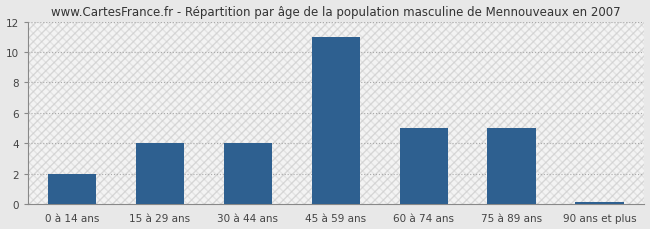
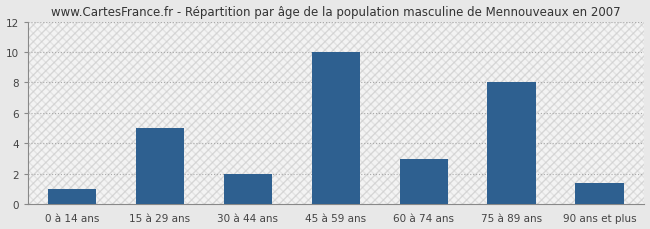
0 à 14 ans: 2.0 -> 1.0
15 à 29 ans: 4.0 -> 5.0
30 à 44 ans: 4.0 -> 2.0
45 à 59 ans: 11.0 -> 10.0
60 à 74 ans: 5.0 -> 3.0
75 à 89 ans: 5.0 -> 8.0
90 ans et plus: 0.1 -> 1.4
